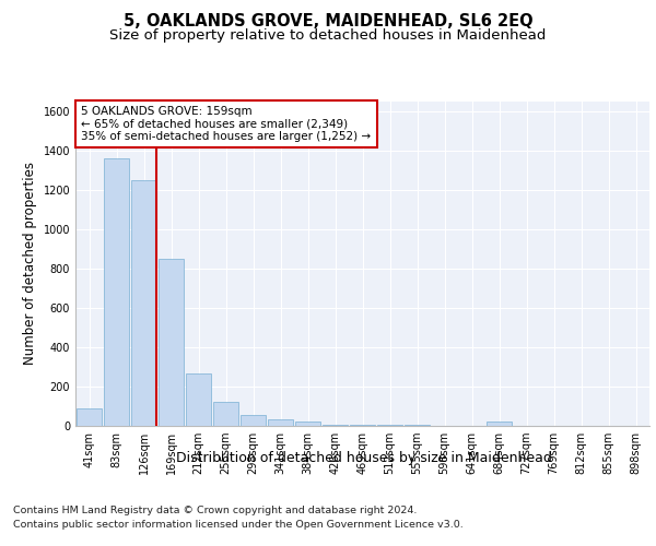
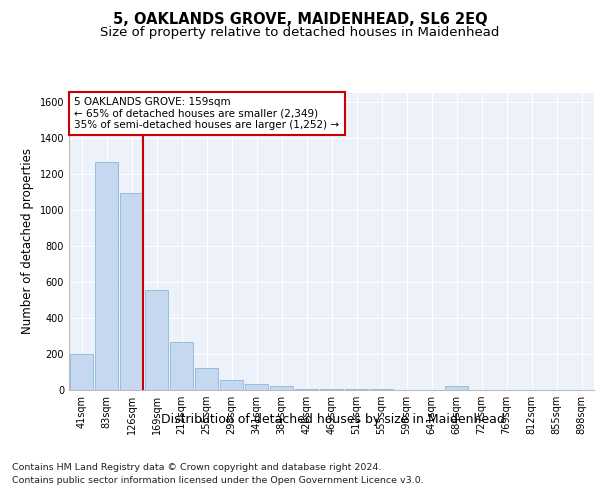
41sqm: 90 -> 200
83sqm: 1360 -> 1260
126sqm: 1250 -> 1100
169sqm: 850 -> 560
